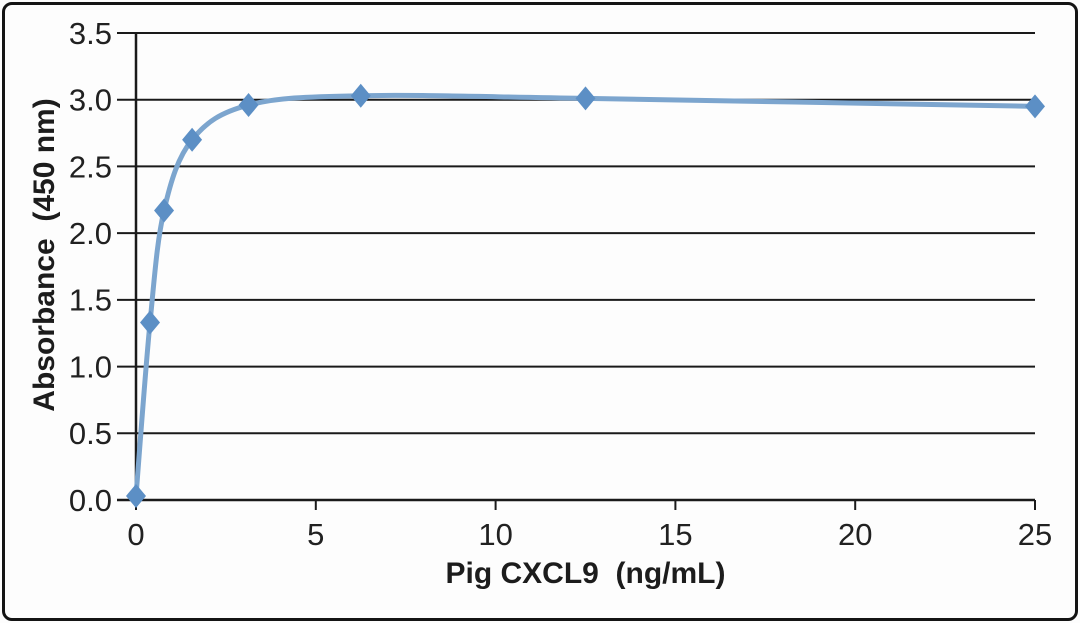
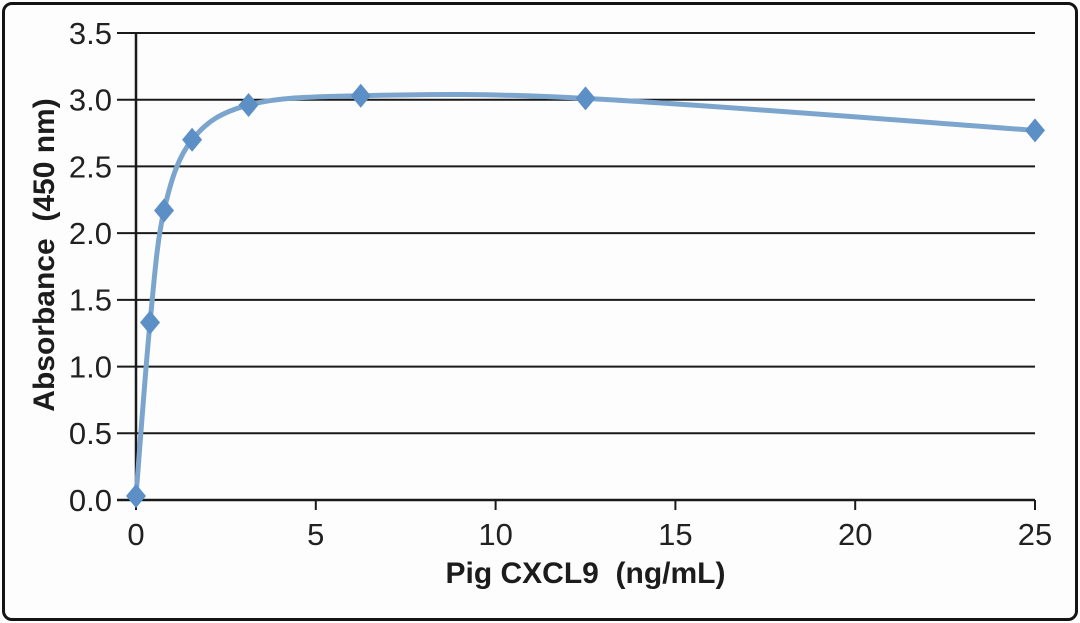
25: 2.95 -> 2.77
